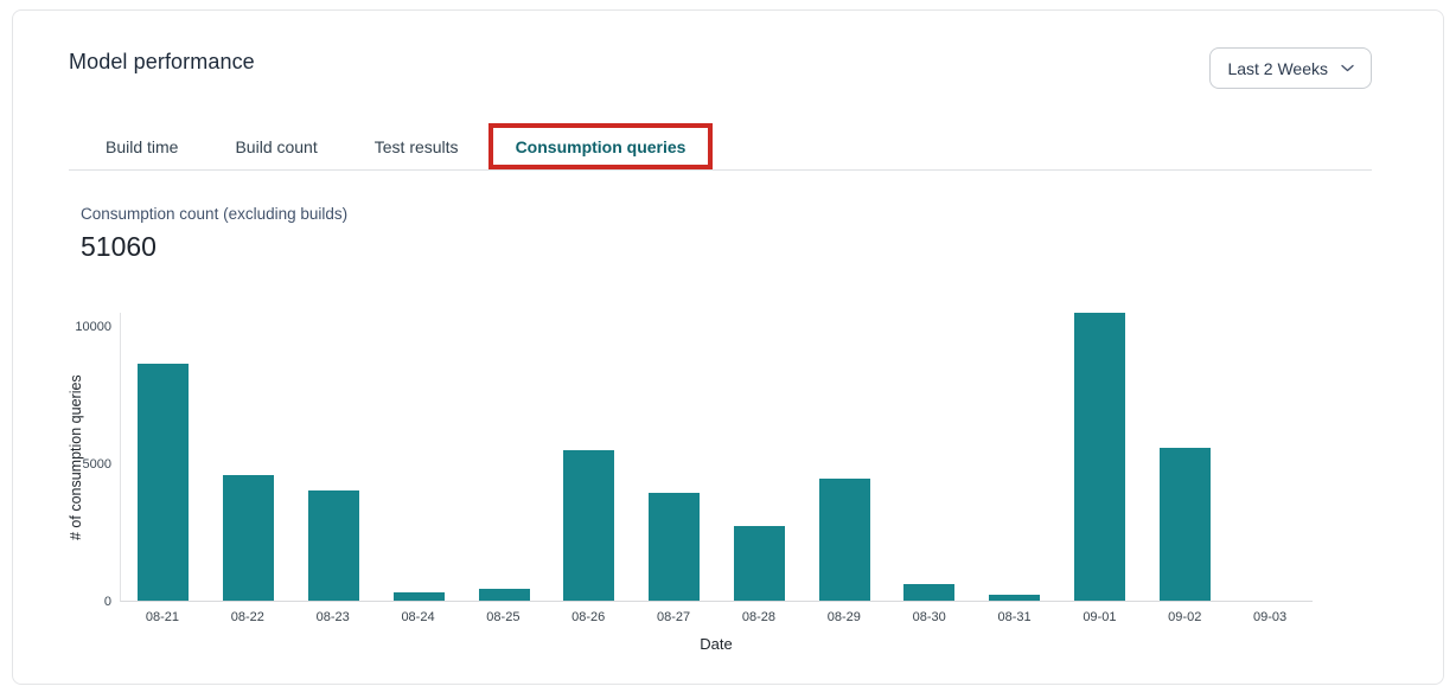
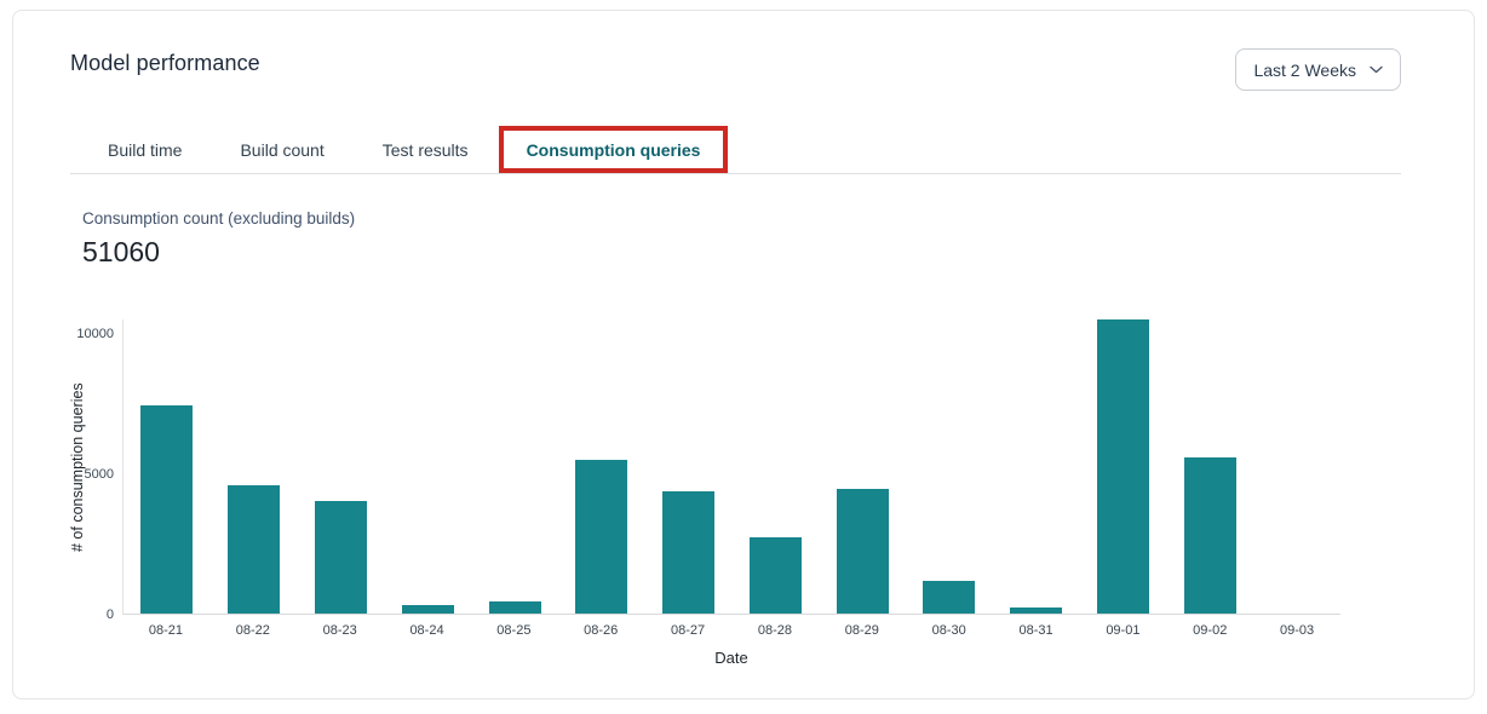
08-21: 8600 -> 7400
08-27: 3900 -> 4400
08-30: 600 -> 1200
